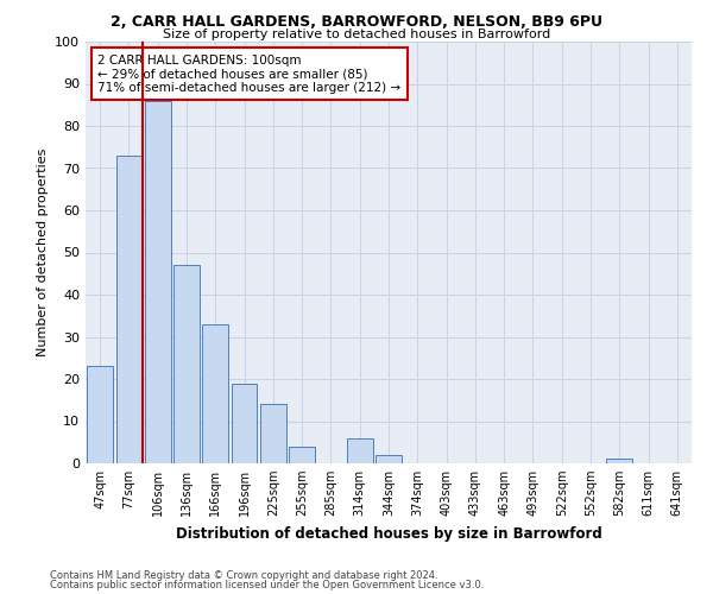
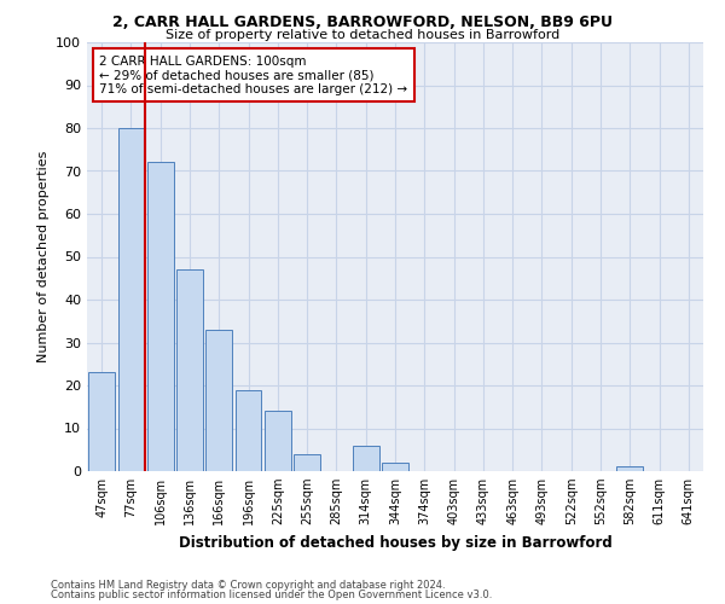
77sqm: 73 -> 80
106sqm: 86 -> 72
